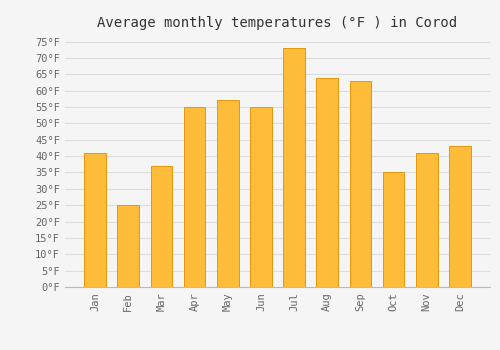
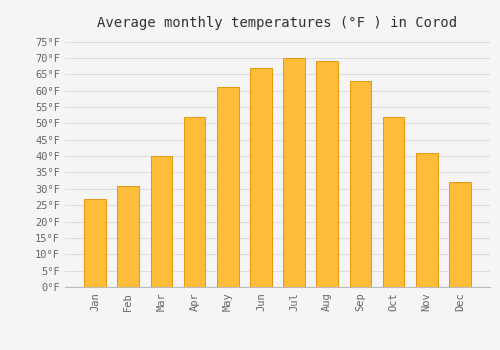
Jan: 41°F -> 27°F
Feb: 25°F -> 31°F
Mar: 37°F -> 40°F
Apr: 55°F -> 52°F
May: 57°F -> 61°F
Jun: 55°F -> 67°F
Jul: 73°F -> 70°F
Aug: 64°F -> 69°F
Oct: 35°F -> 52°F
Dec: 43°F -> 32°F
